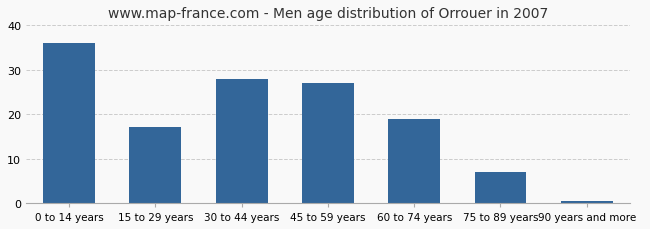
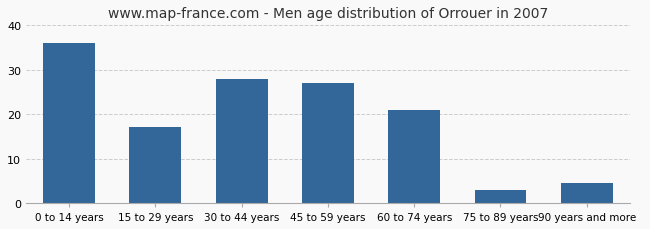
60 to 74 years: 19.0 -> 21.0
75 to 89 years: 7.0 -> 3.0
90 years and more: 0.5 -> 4.5
